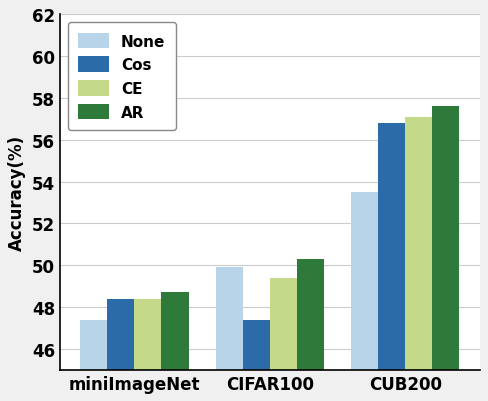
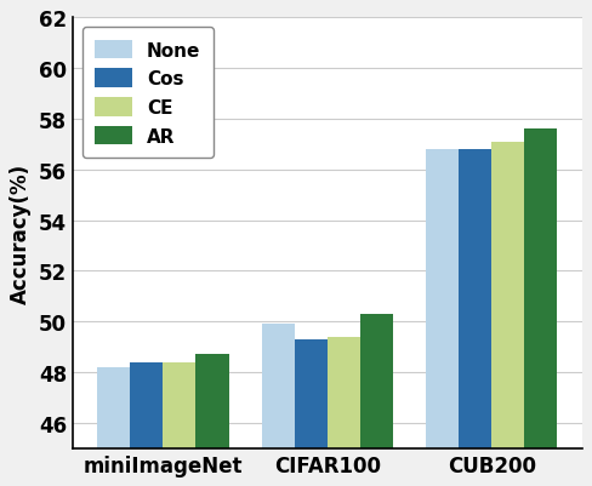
None/miniImageNet: 47.4 -> 48.2
Cos/CIFAR100: 47.4 -> 49.3
None/CUB200: 53.5 -> 56.8
